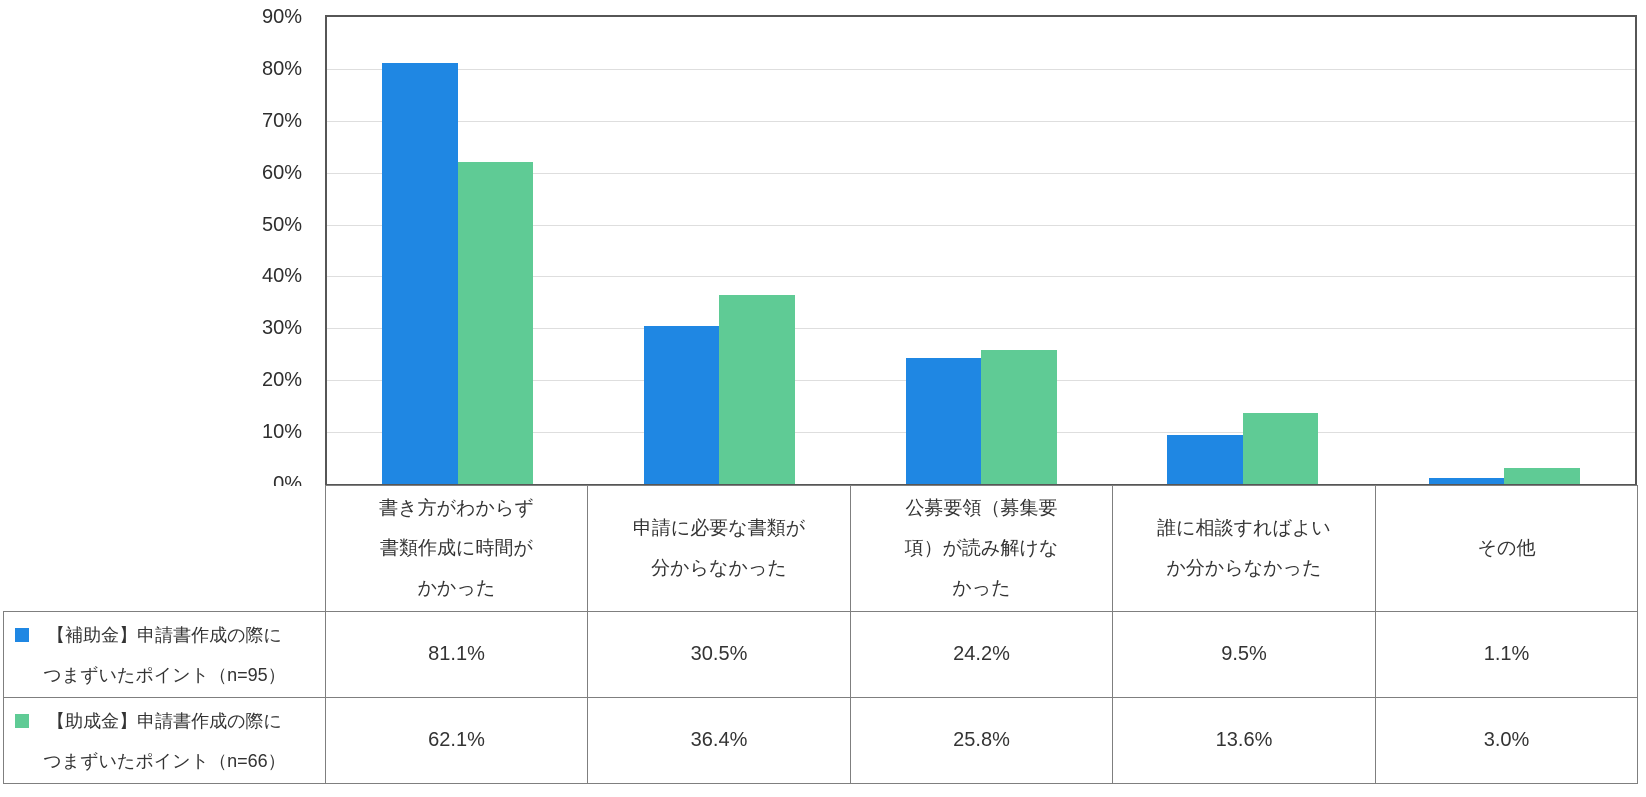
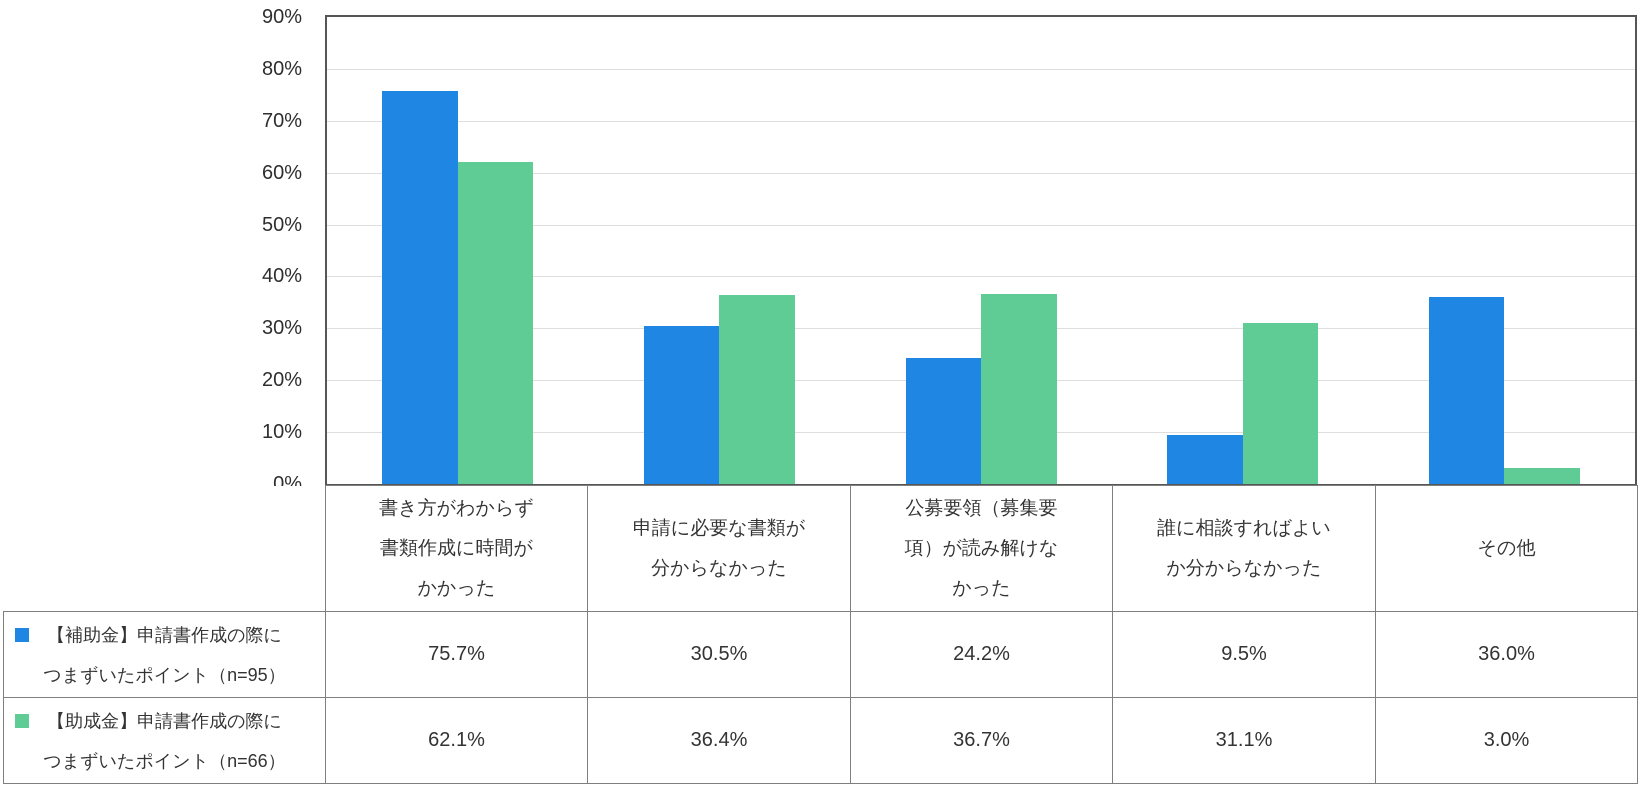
【補助金】申請書作成の際に つまずいたポイント（n=95）/書き方がわからず 書類作成に時間が かかった: 81.1% -> 75.7%
【助成金】申請書作成の際に つまずいたポイント（n=66）/公募要領（募集要 項）が読み解けな かった: 25.8% -> 36.7%
【助成金】申請書作成の際に つまずいたポイント（n=66）/誰に相談すればよい か分からなかった: 13.6% -> 31.1%
【補助金】申請書作成の際に つまずいたポイント（n=95）/その他: 1.1% -> 36.0%
